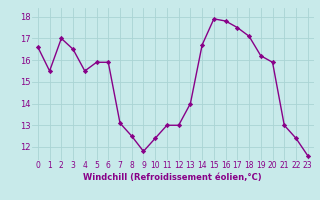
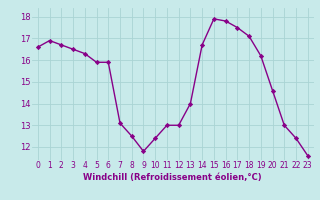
1: 15.5 -> 16.9
2: 17.0 -> 16.7
4: 15.5 -> 16.3
20: 15.9 -> 14.6
